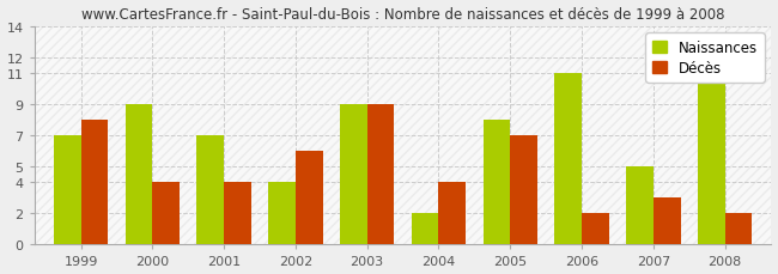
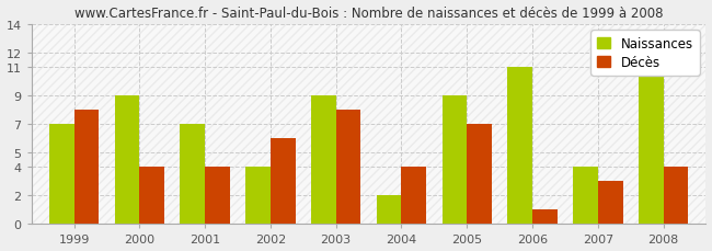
Décès/2003: 9 -> 8
Naissances/2005: 8 -> 9
Décès/2006: 2 -> 1
Naissances/2007: 5 -> 4
Décès/2008: 2 -> 4
